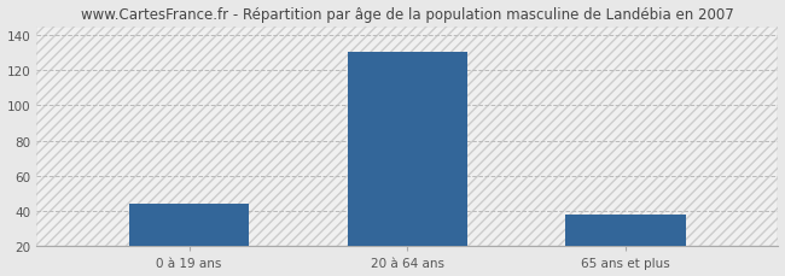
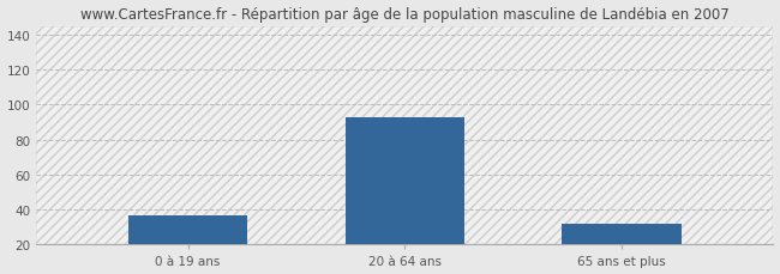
0 à 19 ans: 44 -> 37
20 à 64 ans: 130 -> 93
65 ans et plus: 38 -> 32
